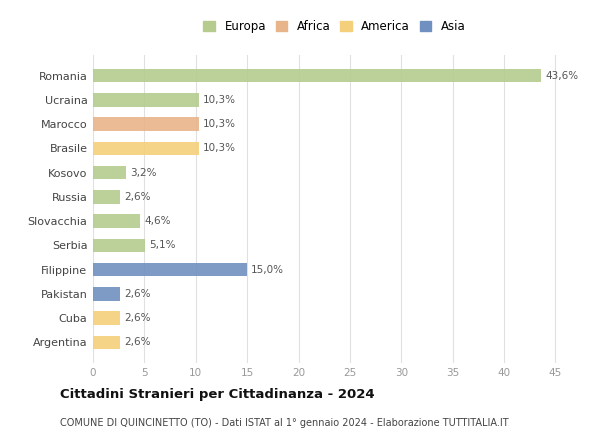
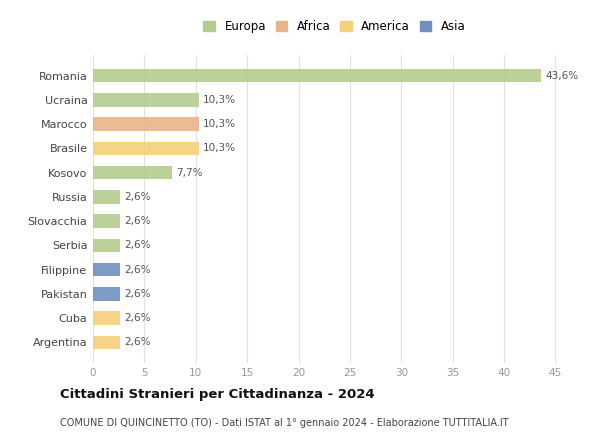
Kosovo: 3,2% -> 7,7%
Slovacchia: 4,6% -> 2,6%
Serbia: 5,1% -> 2,6%
Filippine: 15,0% -> 2,6%
